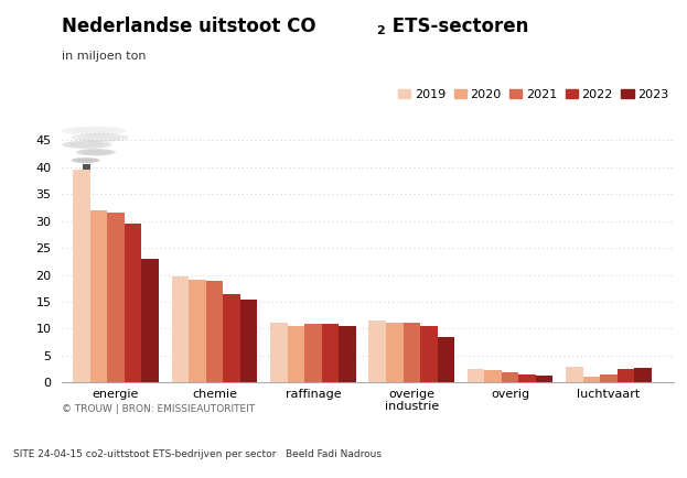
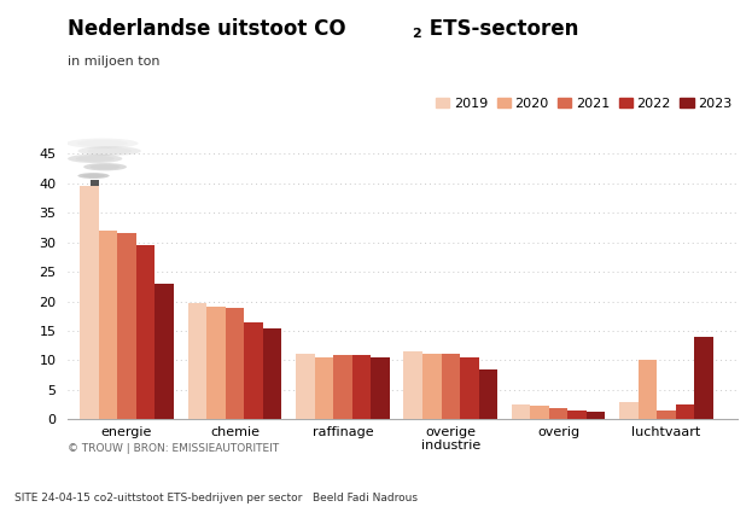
2020/luchtvaart: 1.0 -> 10.0
2023/luchtvaart: 2.8 -> 14.0
